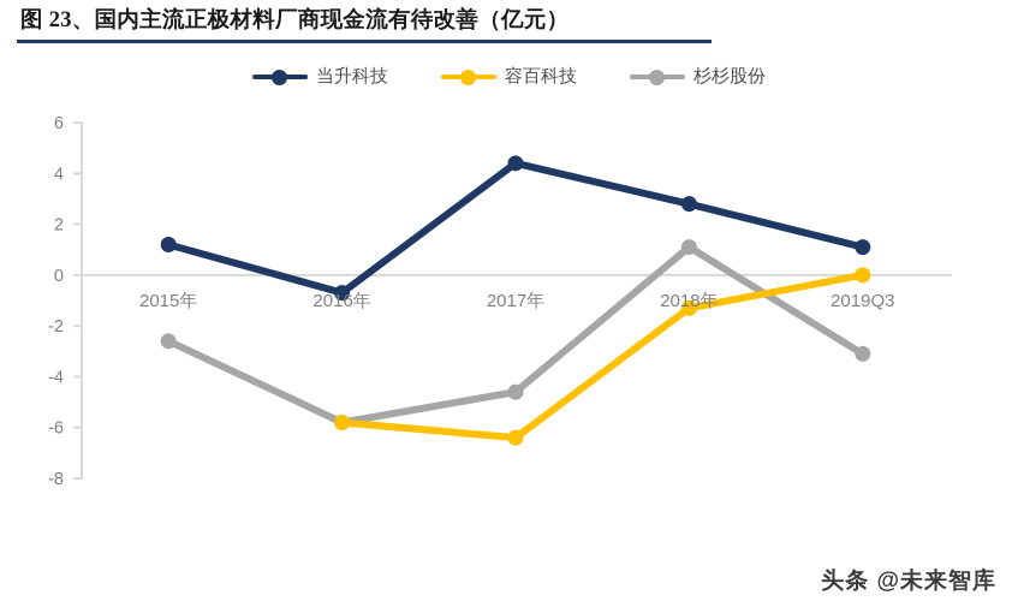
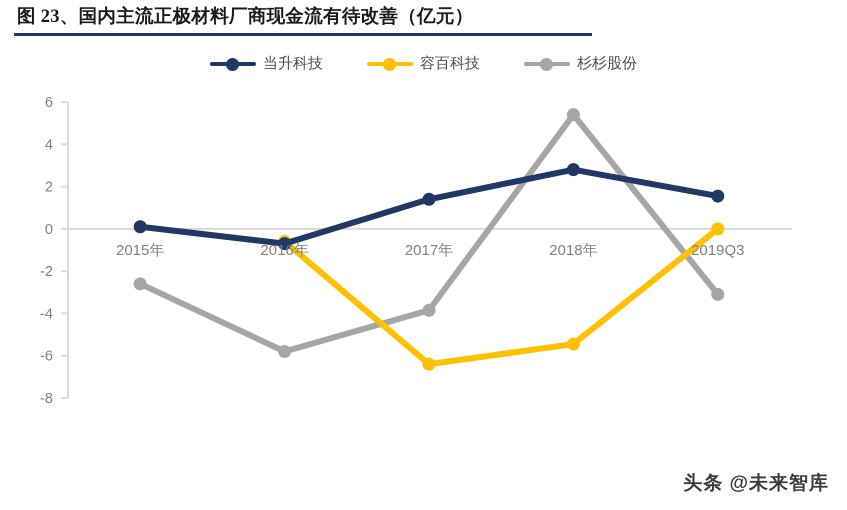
当升科技/2015年: 1.2 -> 0.1
容百科技/2016年: -5.8 -> -0.6
当升科技/2017年: 4.4 -> 1.4
杉杉股份/2017年: -4.6 -> -3.9
容百科技/2018年: -1.3 -> -5.5
杉杉股份/2018年: 1.1 -> 5.4
当升科技/2019Q3: 1.1 -> 1.6
